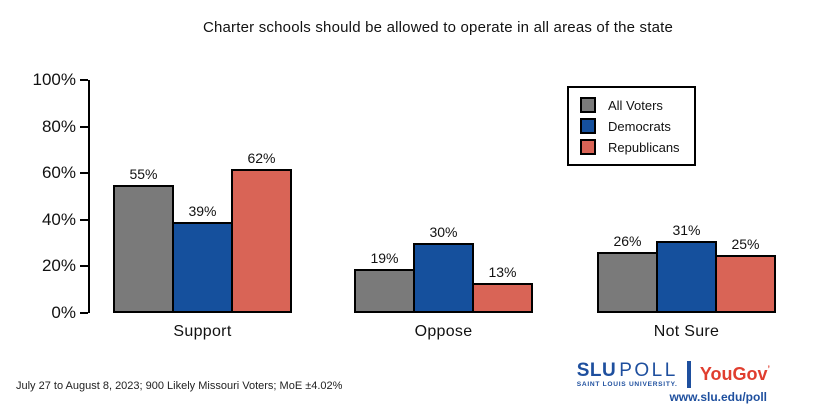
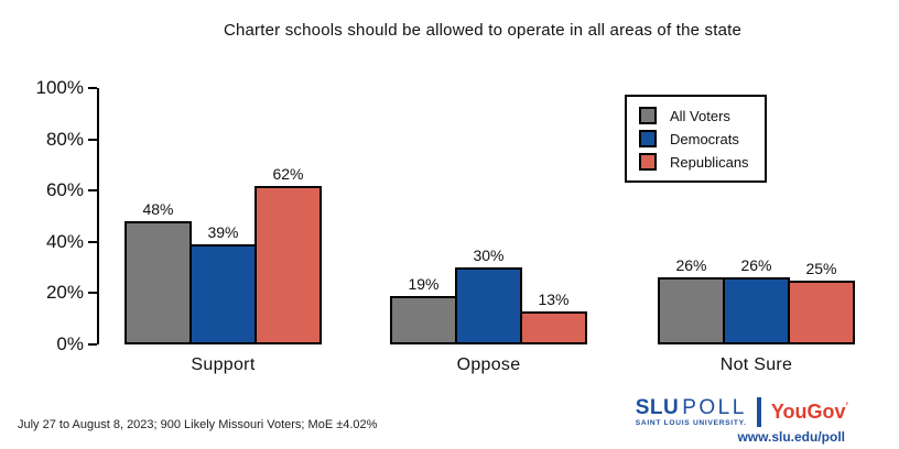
All Voters/Support: 55% -> 48%
Democrats/Not Sure: 31% -> 26%
